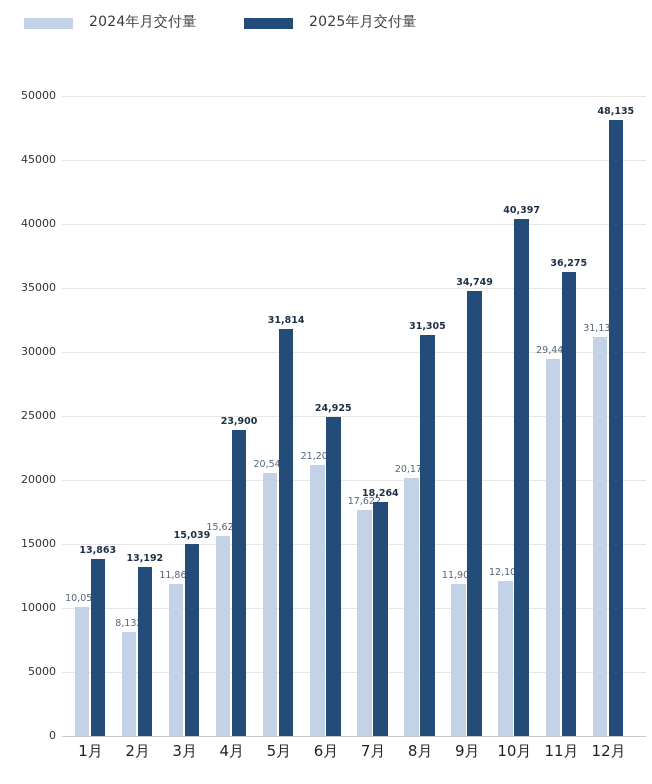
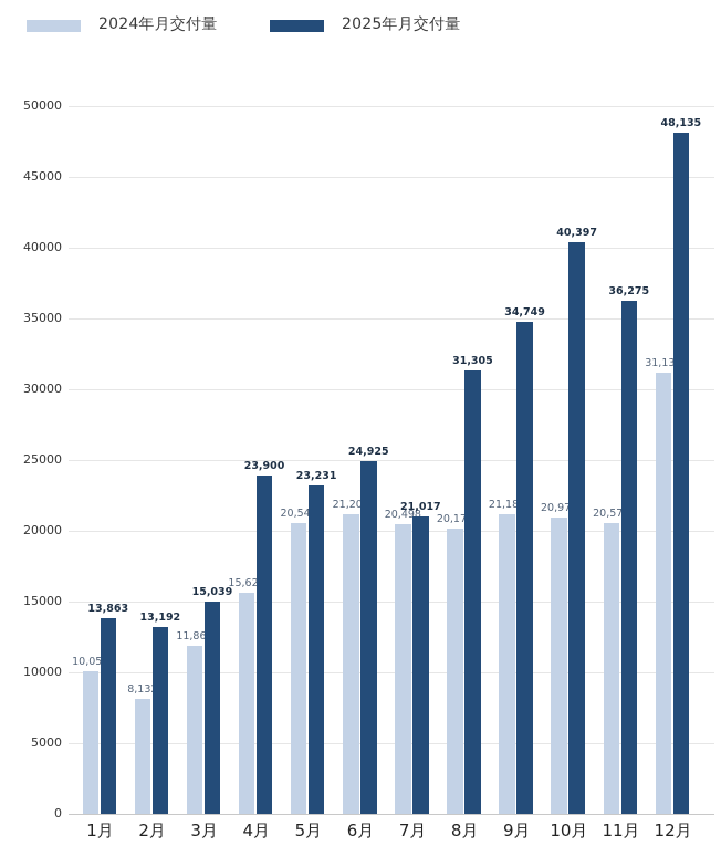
2025年月交付量/5月: 31,814 -> 23,231
2024年月交付量/7月: 17,622 -> 20,498
2025年月交付量/7月: 18,264 -> 21,017
2024年月交付量/9月: 11,902 -> 21,181
2024年月交付量/10月: 12,100 -> 20,976
2024年月交付量/11月: 29,447 -> 20,575
